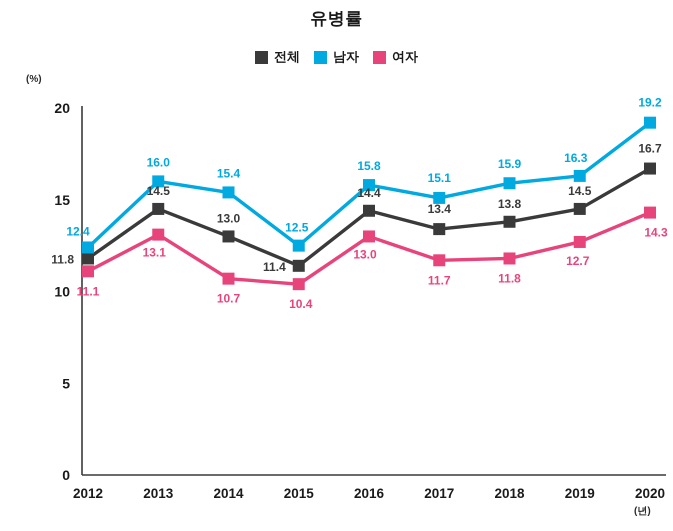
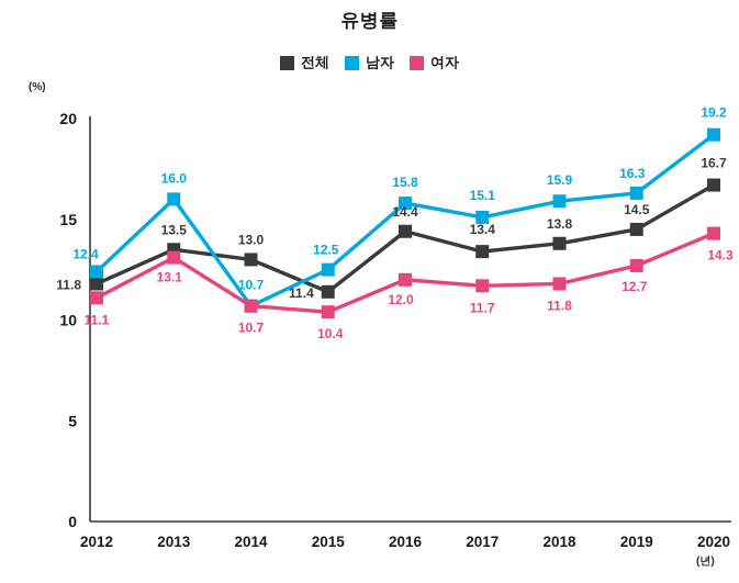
전체/2013: 14.5 -> 13.5
남자/2014: 15.4 -> 10.7
여자/2016: 13.0 -> 12.0
